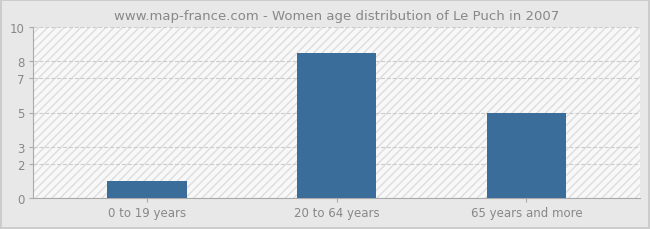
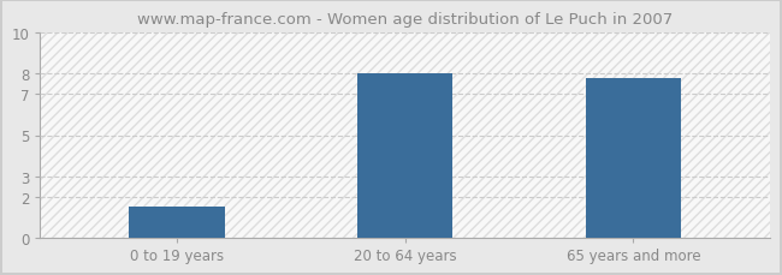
0 to 19 years: 1.0 -> 1.5
20 to 64 years: 8.5 -> 8.0
65 years and more: 5.0 -> 7.8
